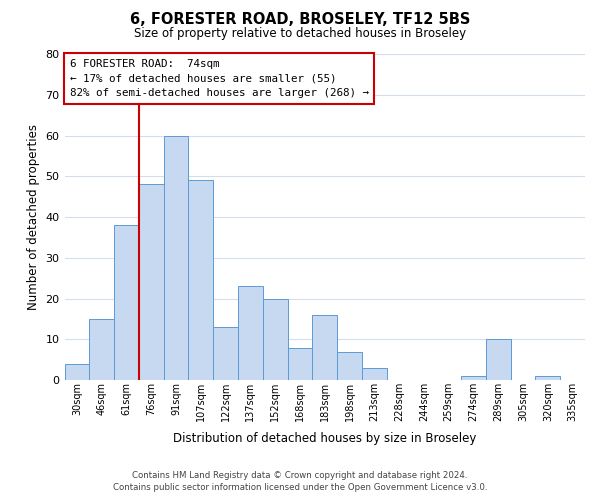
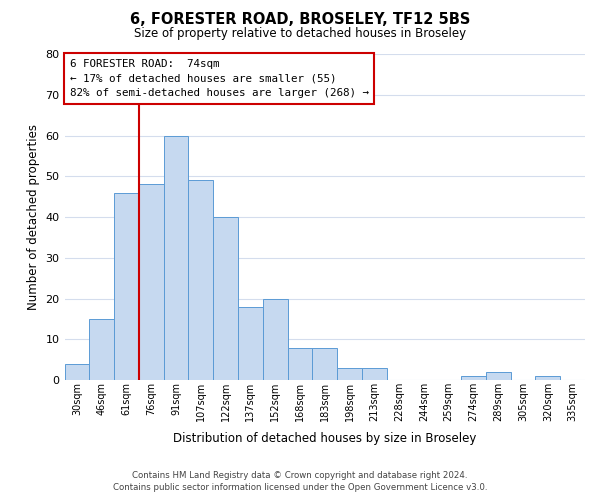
61sqm: 38 -> 46
122sqm: 13 -> 40
137sqm: 23 -> 18
183sqm: 16 -> 8
198sqm: 7 -> 3
289sqm: 10 -> 2
